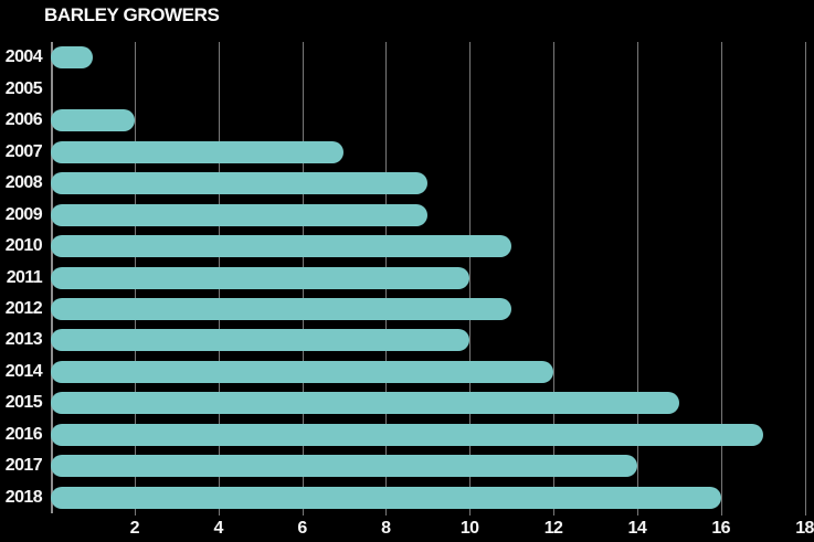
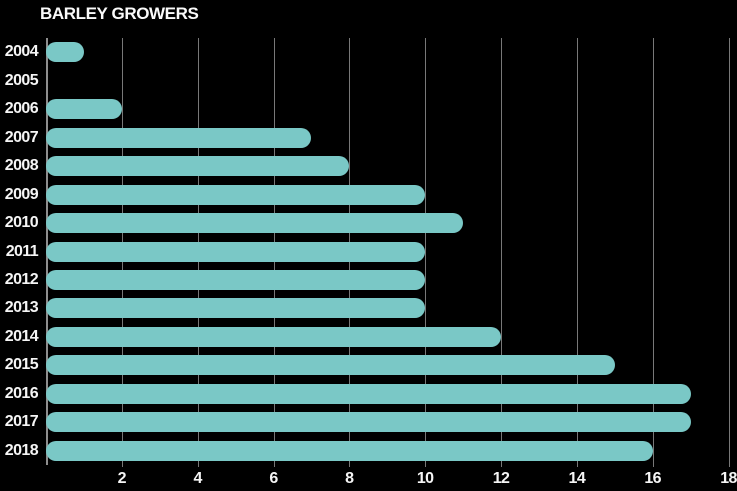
2008: 9 -> 8
2009: 9 -> 10
2012: 11 -> 10
2017: 14 -> 17
